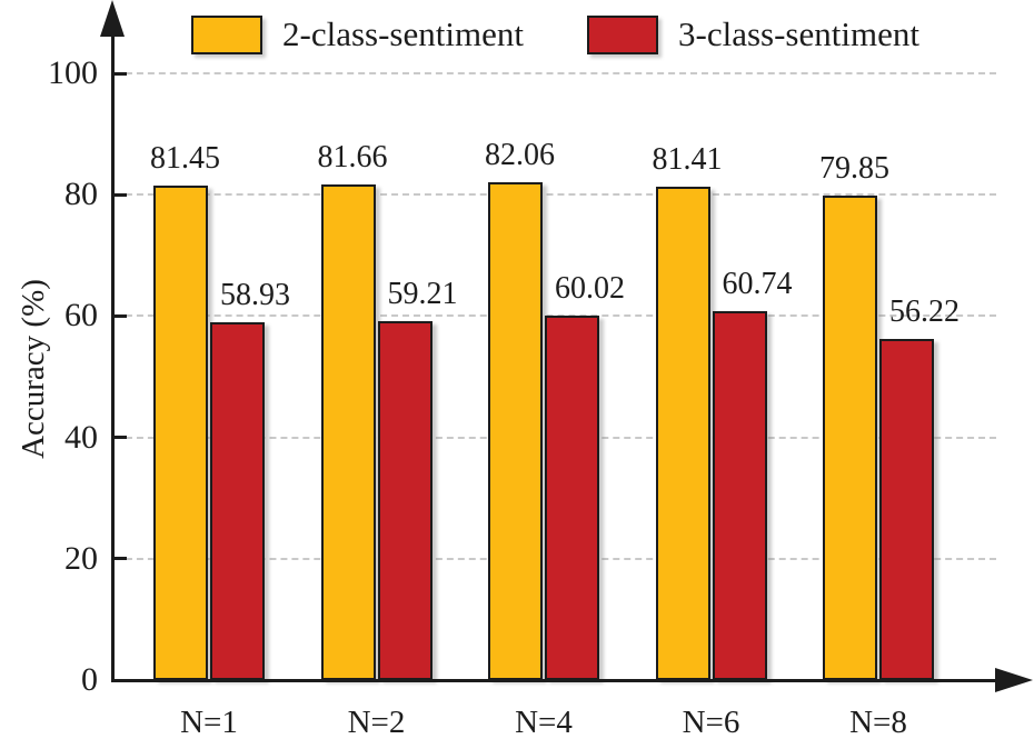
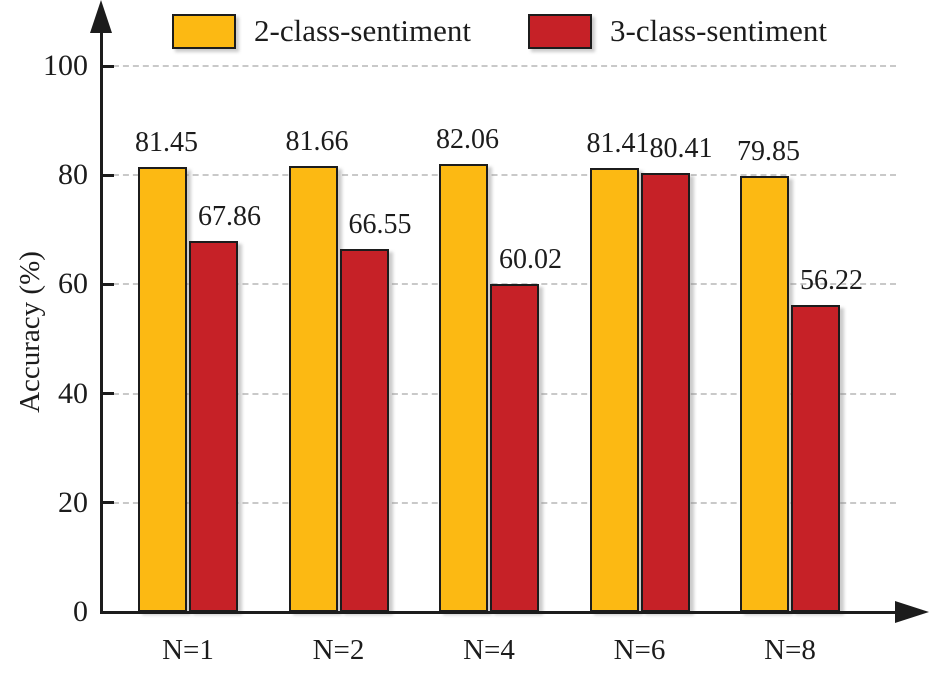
3-class-sentiment/N=1: 58.93 -> 67.86
3-class-sentiment/N=2: 59.21 -> 66.55
3-class-sentiment/N=6: 60.74 -> 80.41
